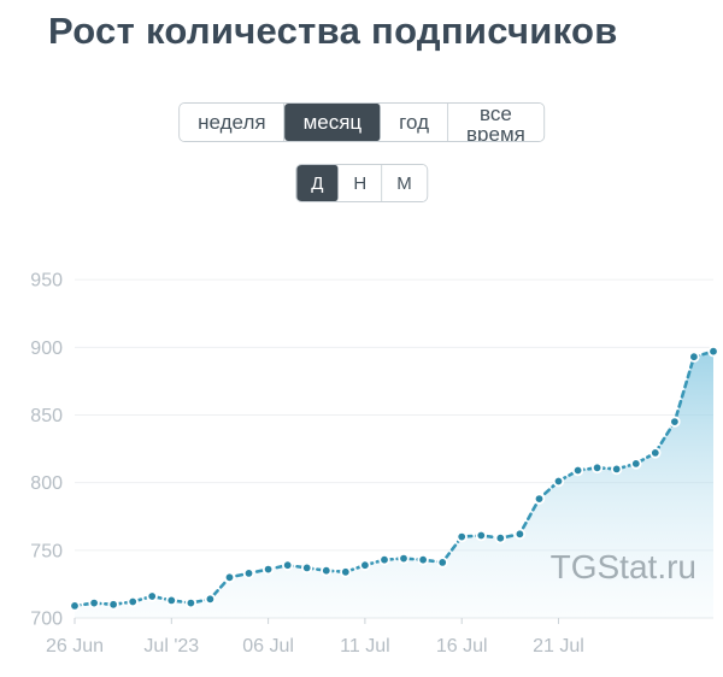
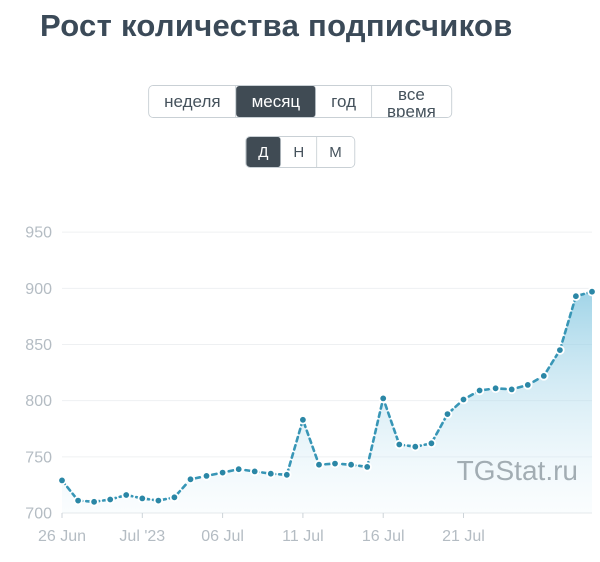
26 Jun: 709 -> 729
11 Jul: 739 -> 783
16 Jul: 760 -> 802
